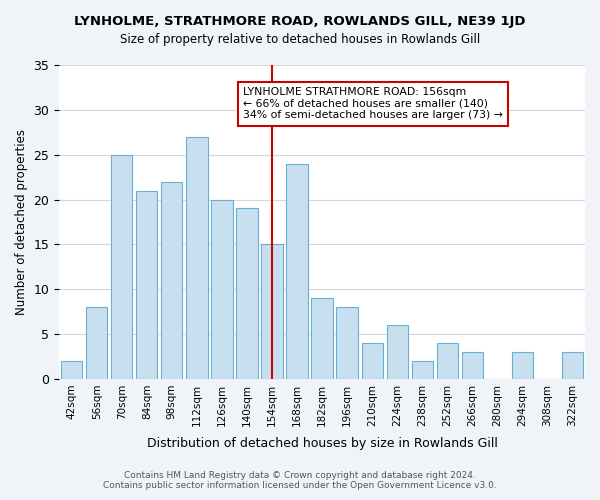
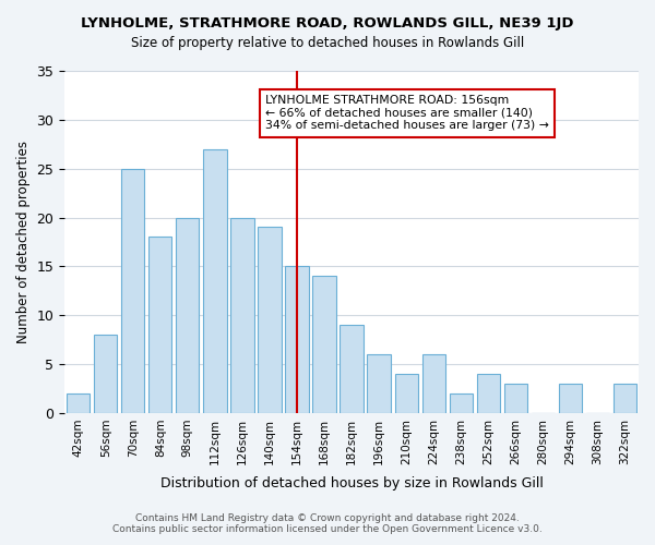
84sqm: 21 -> 18
98sqm: 22 -> 20
168sqm: 24 -> 14
196sqm: 8 -> 6
